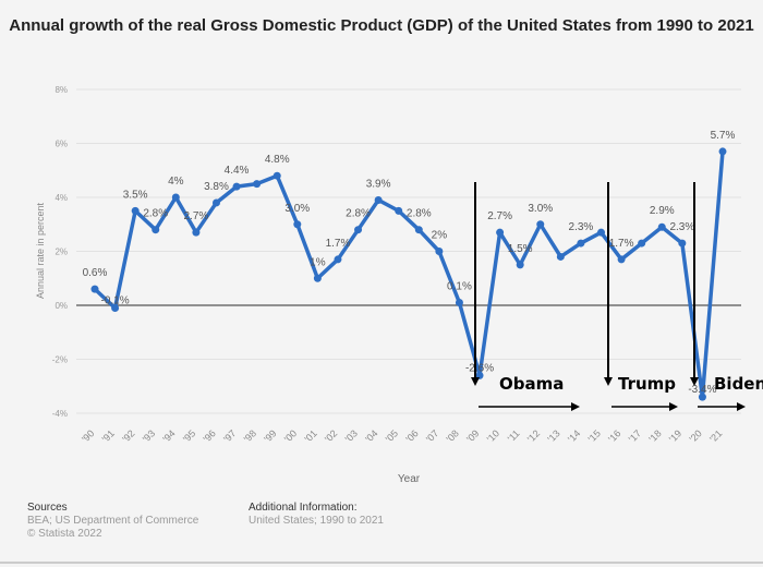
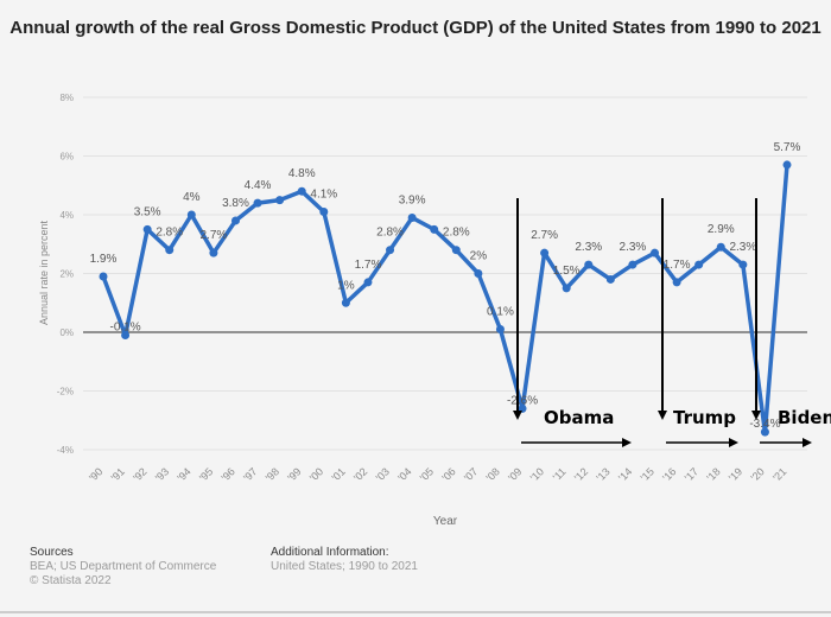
'90: 0.6% -> 1.9%
'00: 3.0% -> 4.1%
'12: 3.0% -> 2.3%
